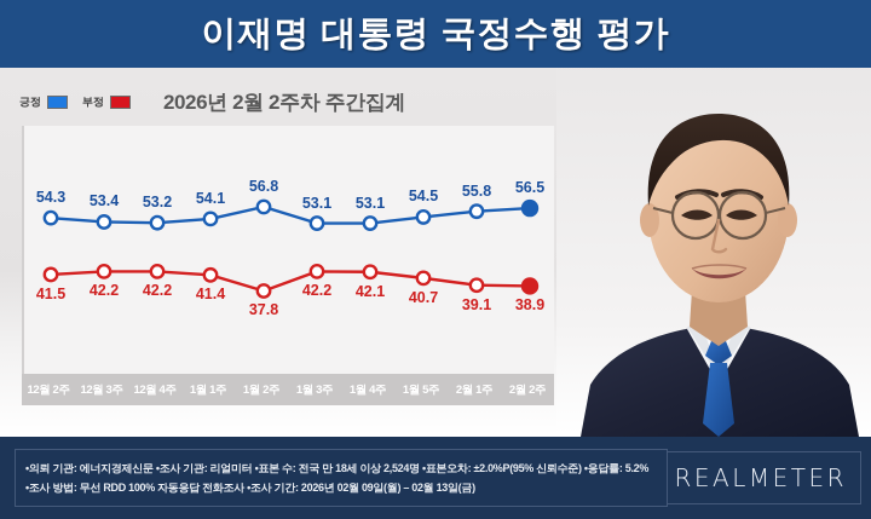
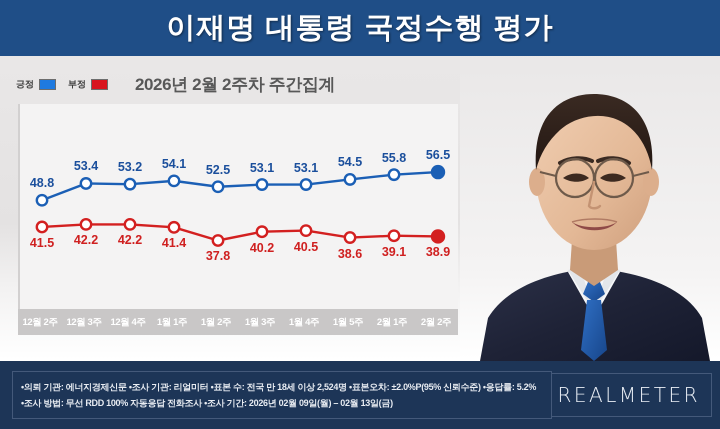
긍정/12월 2주: 54.3 -> 48.8
긍정/1월 2주: 56.8 -> 52.5
부정/1월 3주: 42.2 -> 40.2
부정/1월 4주: 42.1 -> 40.5
부정/1월 5주: 40.7 -> 38.6
